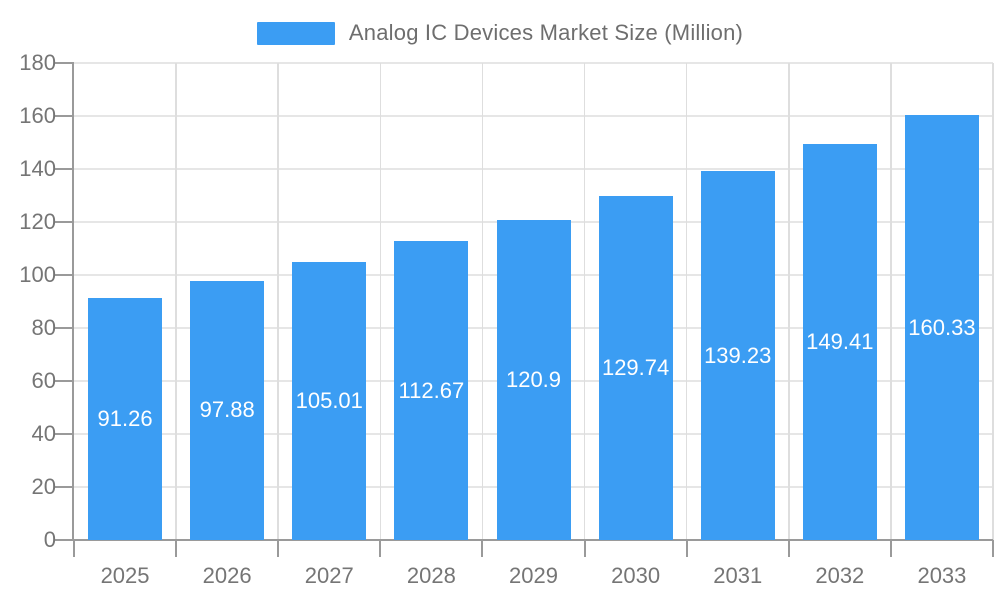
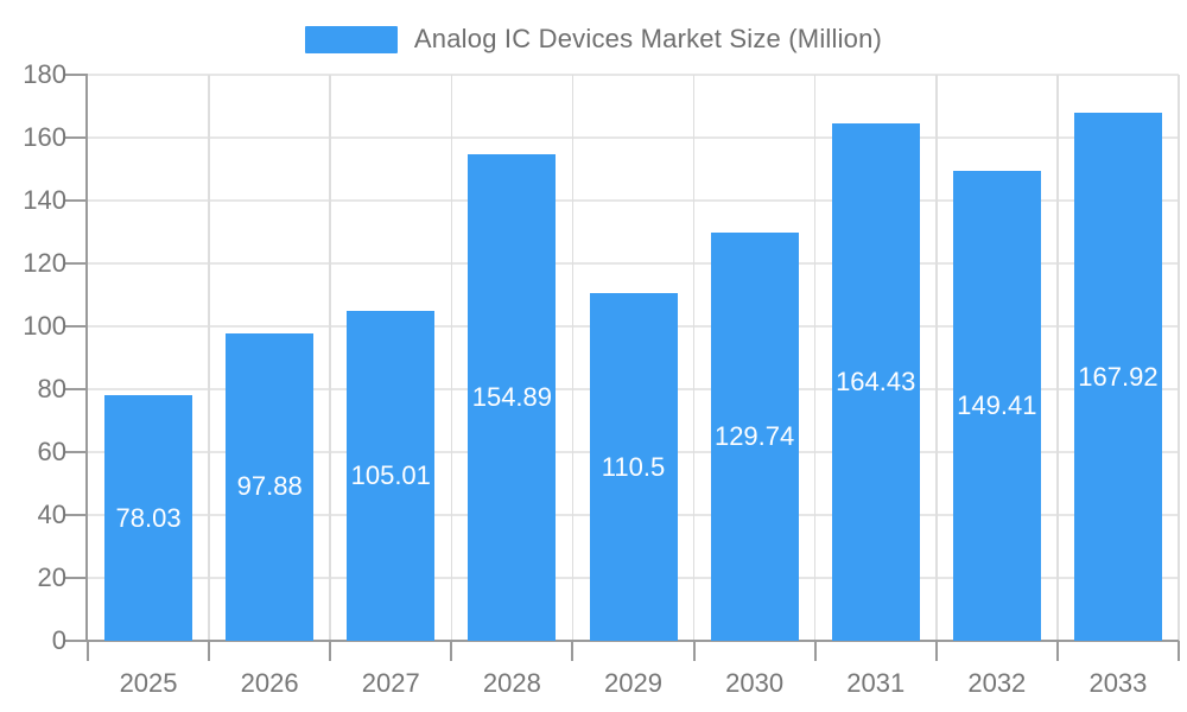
2025: 91.26 -> 78.03
2028: 112.67 -> 154.89
2029: 120.9 -> 110.5
2031: 139.23 -> 164.43
2033: 160.33 -> 167.92
